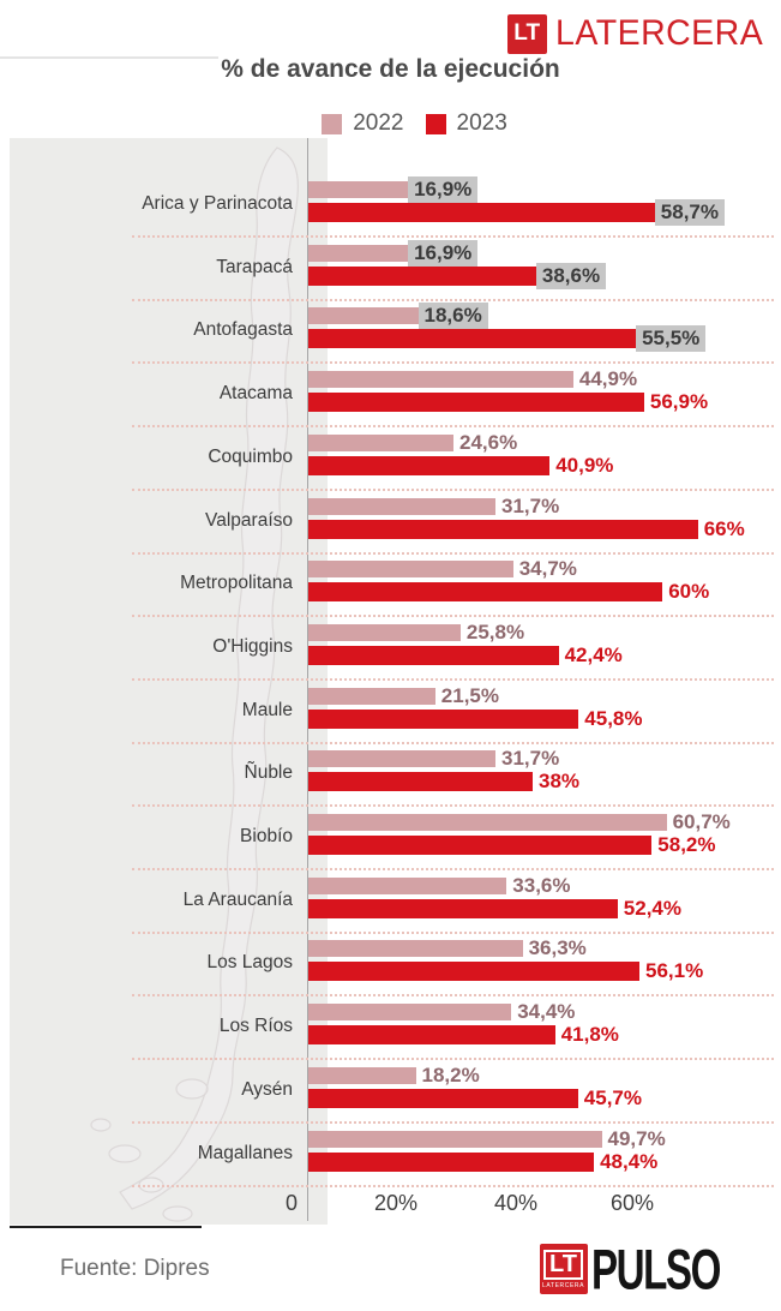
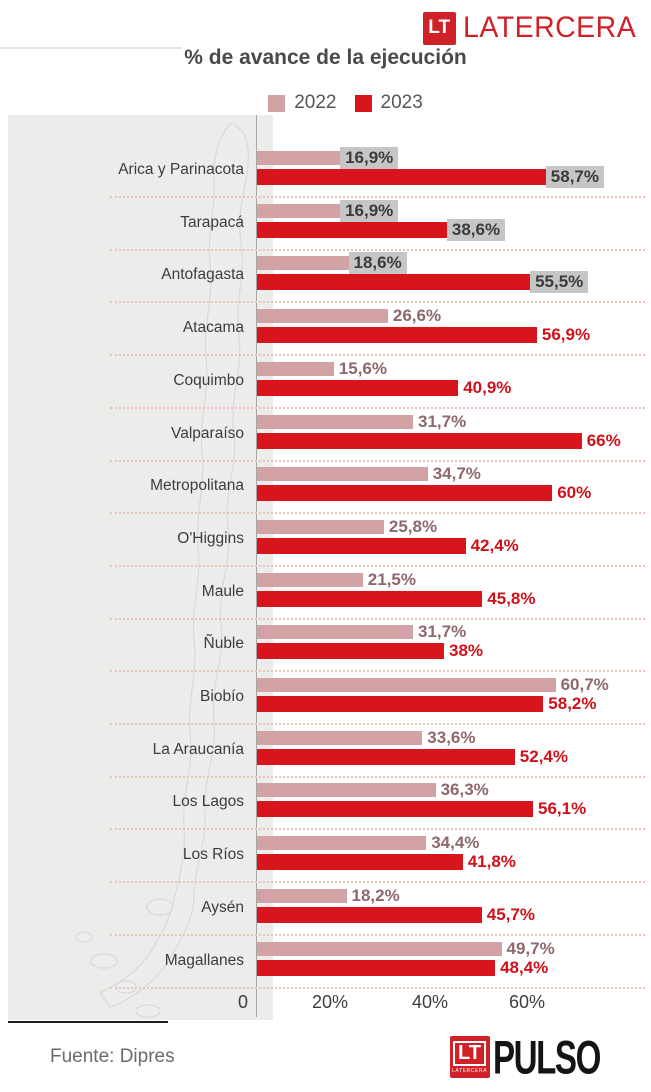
2022/Atacama: 44,9% -> 26,6%
2022/Coquimbo: 24,6% -> 15,6%
